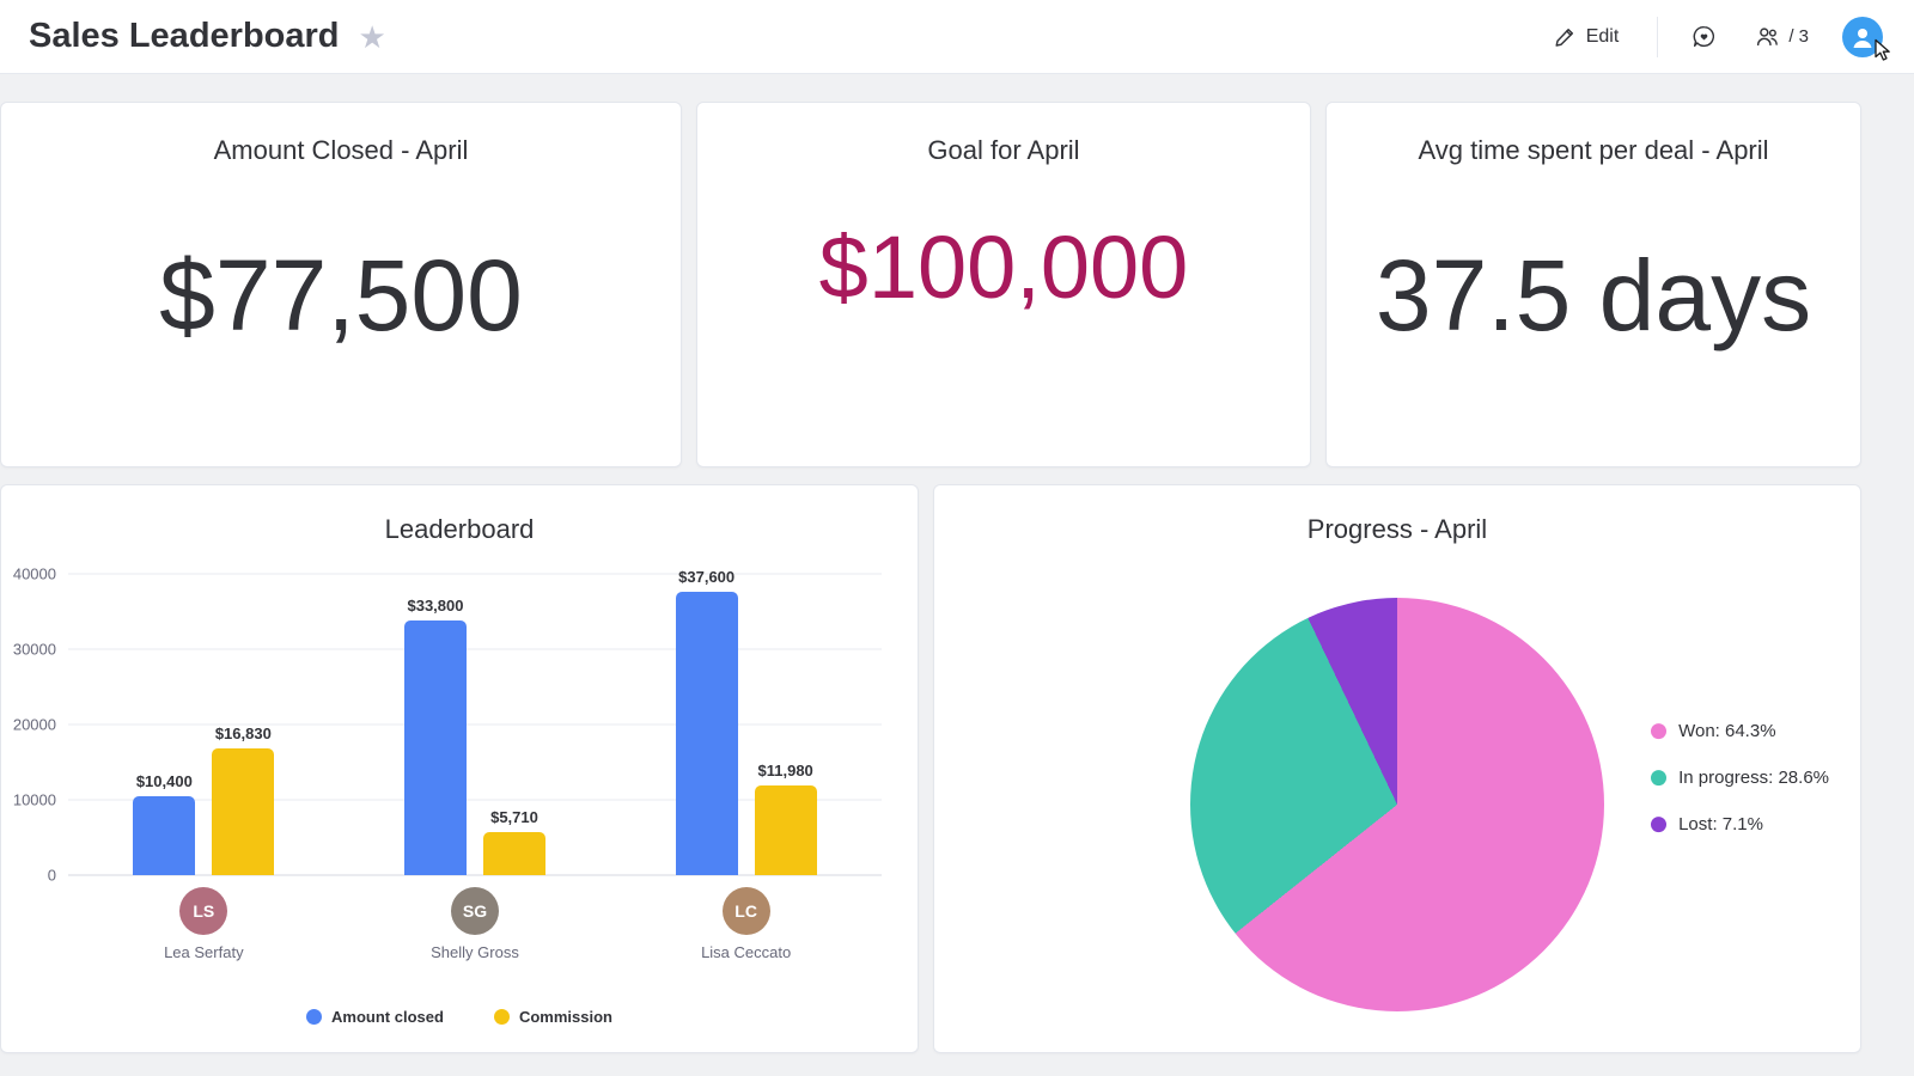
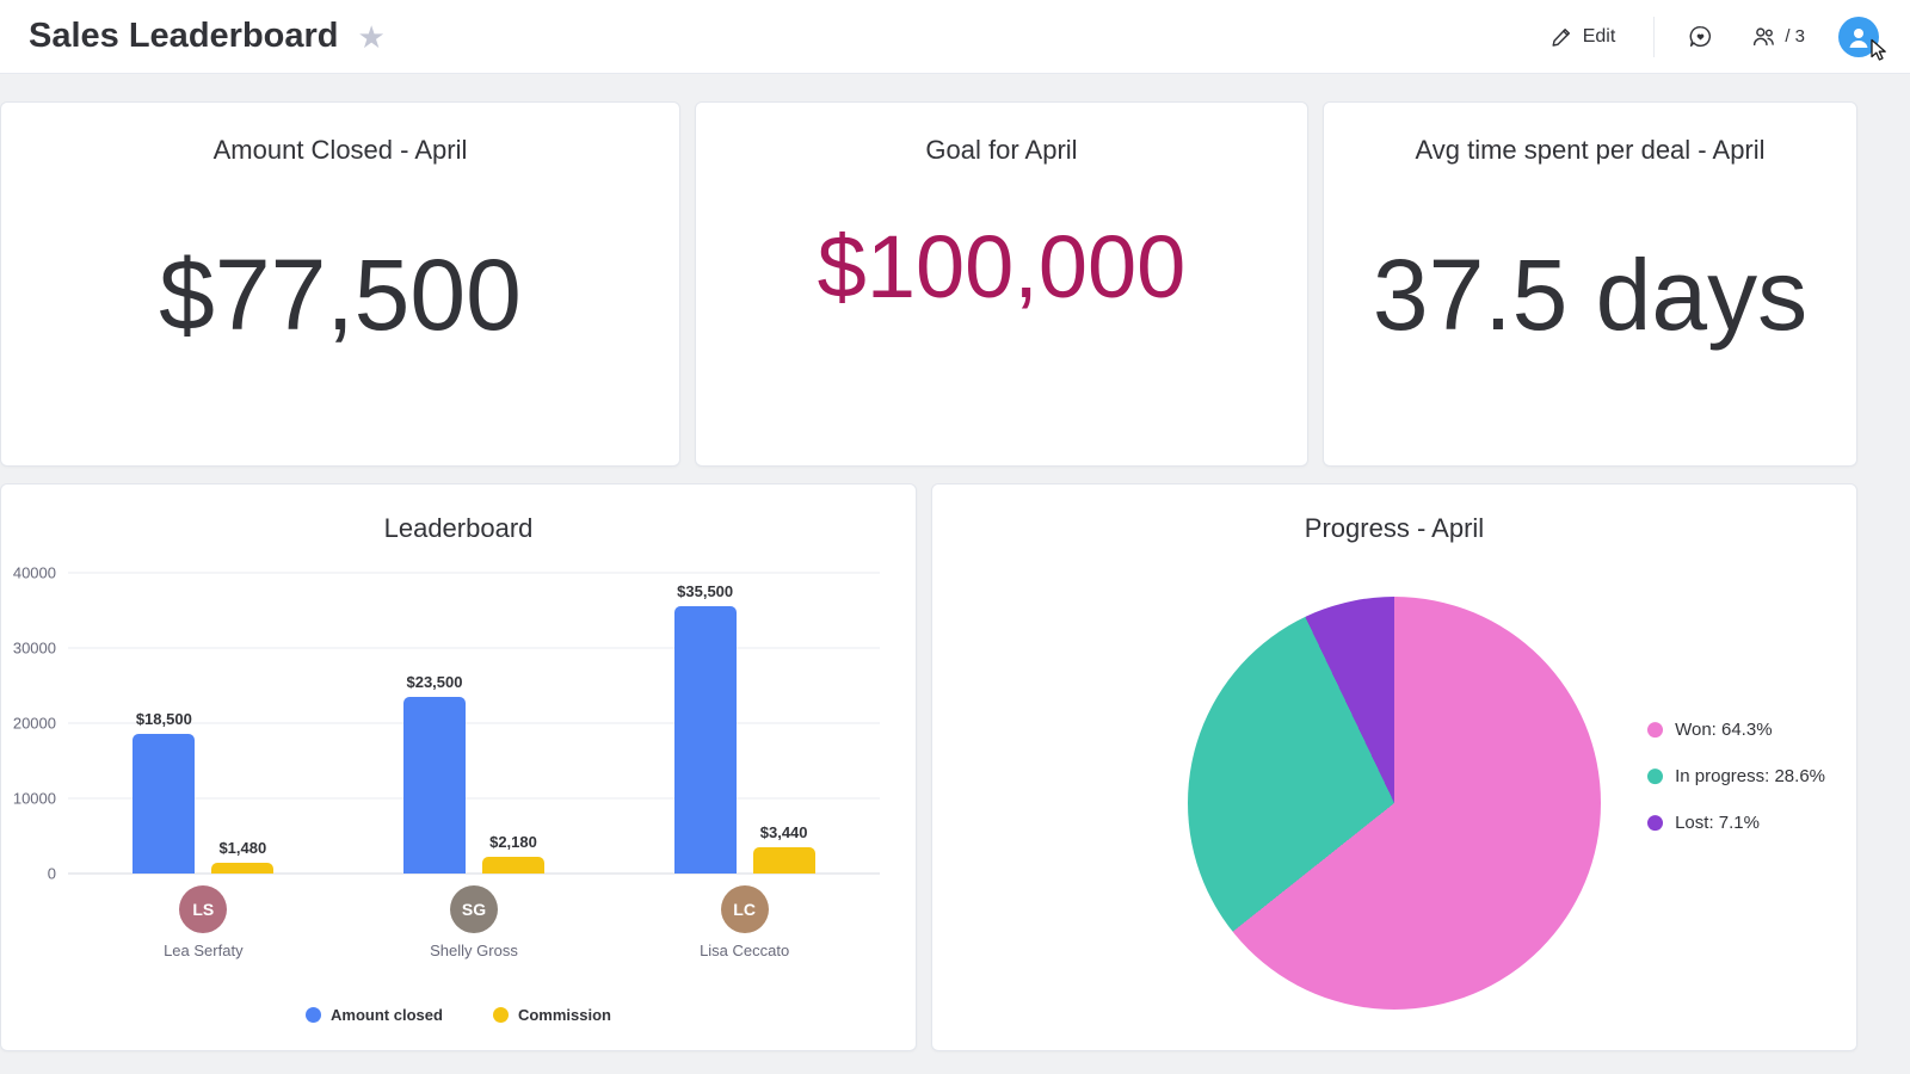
Leaderboard/Amount closed/Lea Serfaty: $10,400 -> $18,500
Leaderboard/Commission/Lea Serfaty: $16,830 -> $1,480
Leaderboard/Amount closed/Shelly Gross: $33,800 -> $23,500
Leaderboard/Commission/Shelly Gross: $5,710 -> $2,180
Leaderboard/Amount closed/Lisa Ceccato: $37,600 -> $35,500
Leaderboard/Commission/Lisa Ceccato: $11,980 -> $3,440
